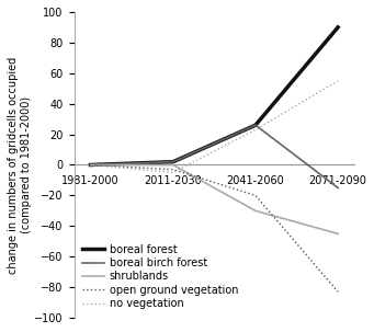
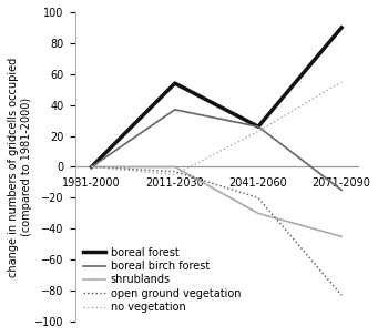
boreal forest/2011-2030: 2 -> 54
boreal birch forest/2011-2030: 2 -> 37
